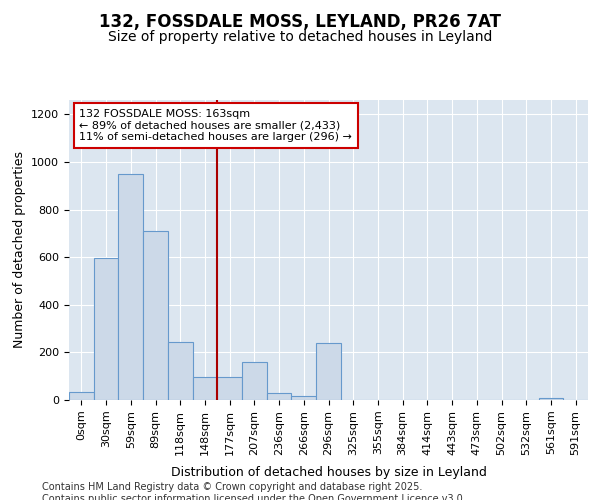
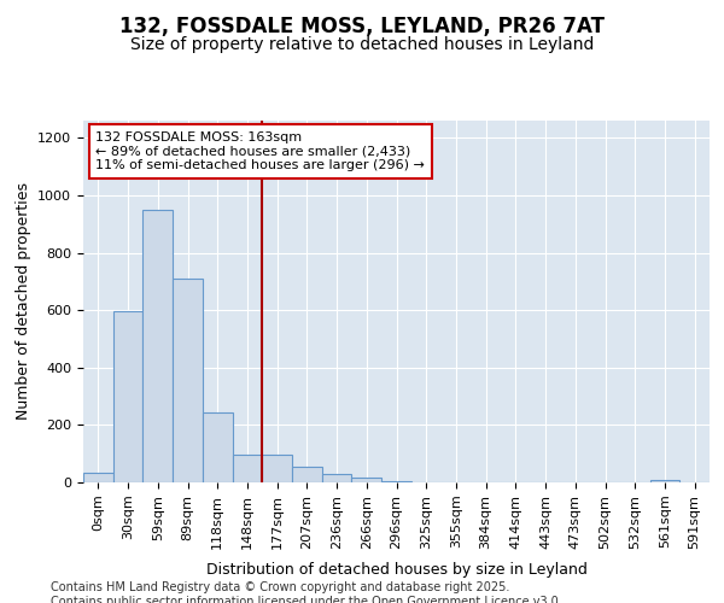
207sqm: 160 -> 55
296sqm: 240 -> 5
